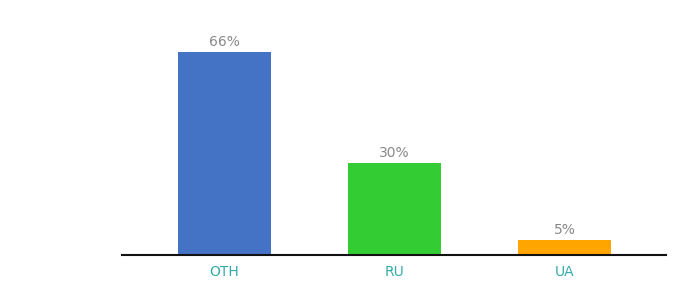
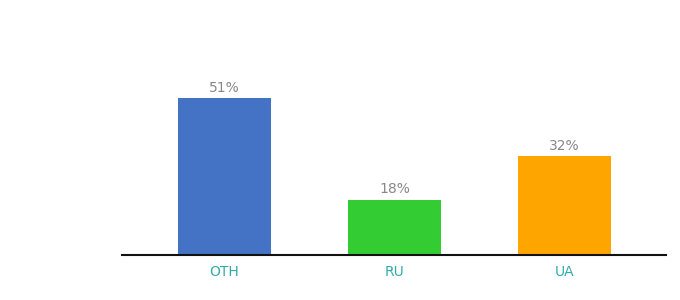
OTH: 66% -> 51%
RU: 30% -> 18%
UA: 5% -> 32%
